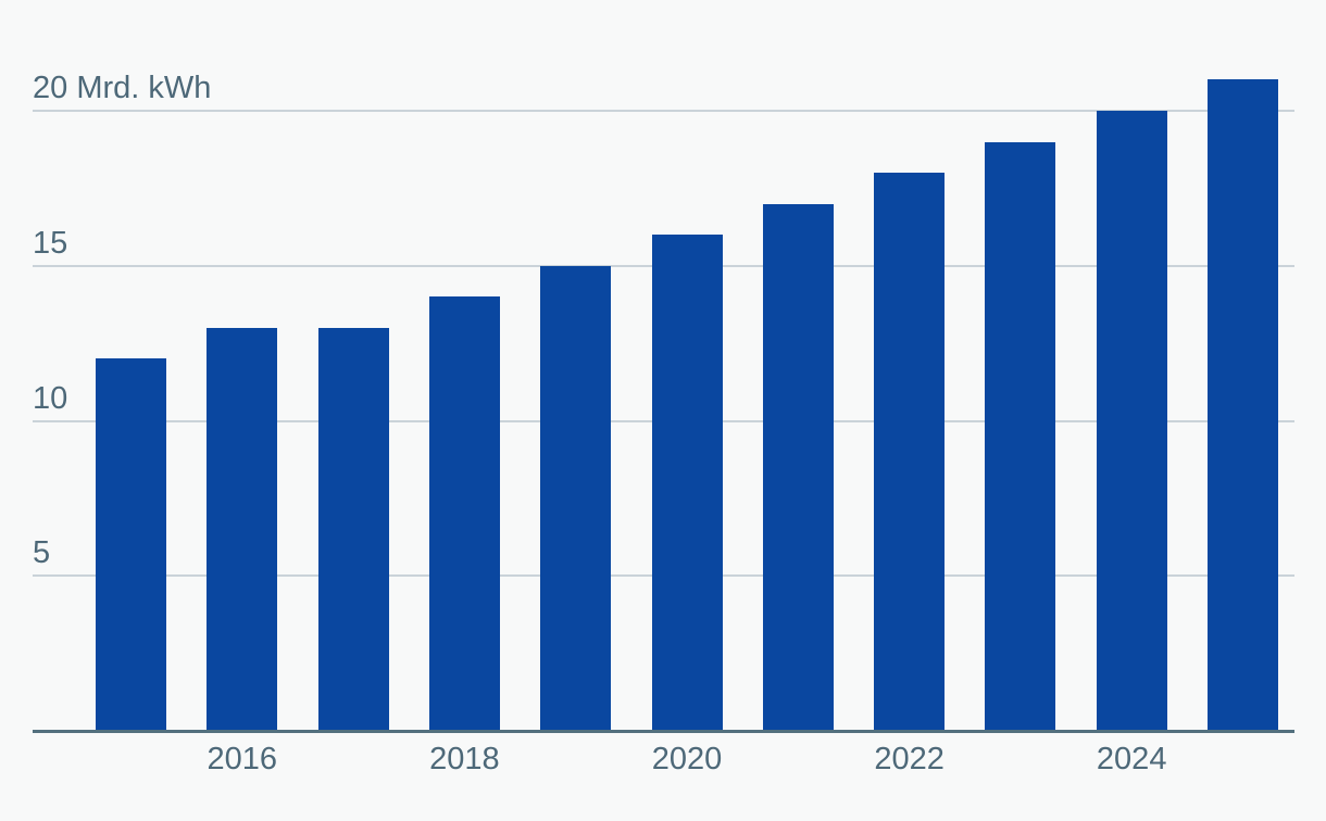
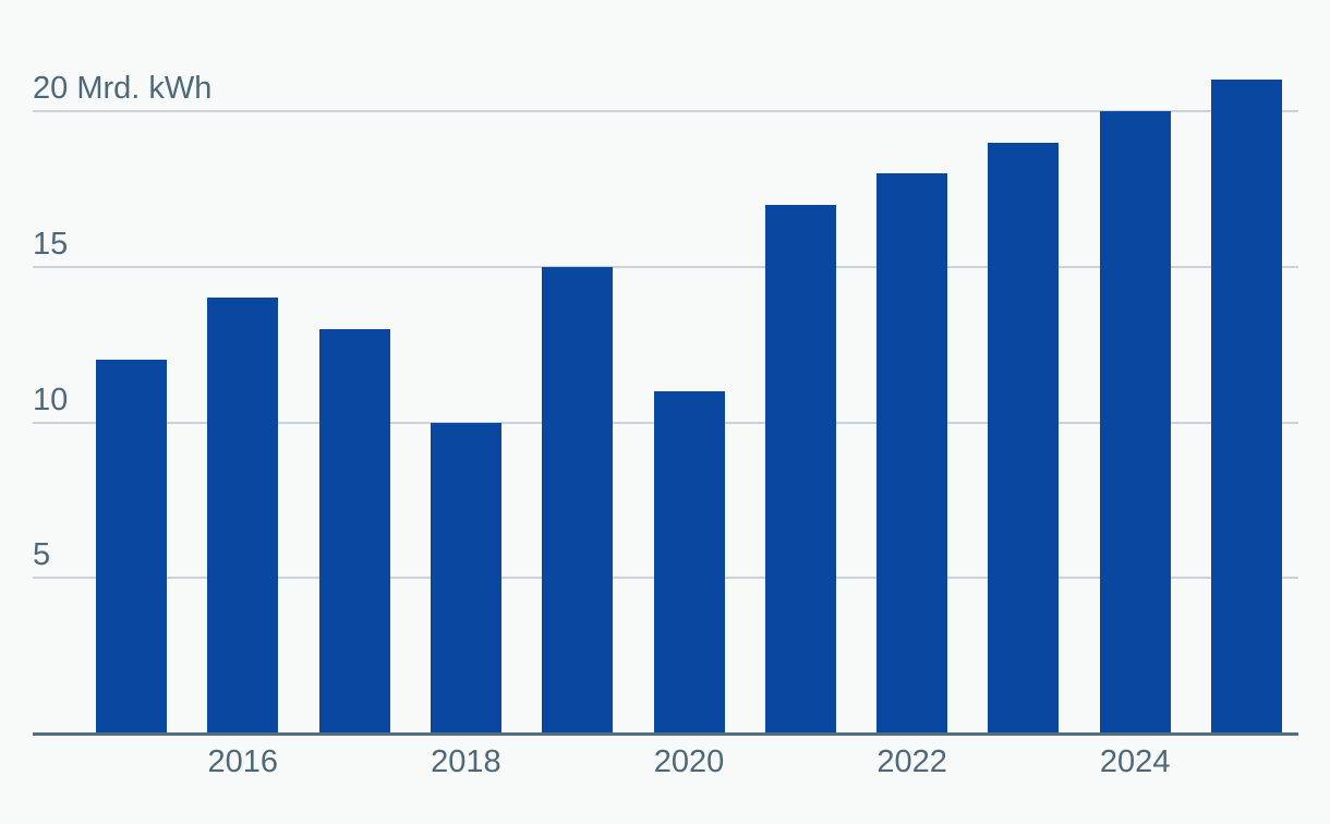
2016: 13 -> 14
2018: 14 -> 10
2020: 16 -> 11
